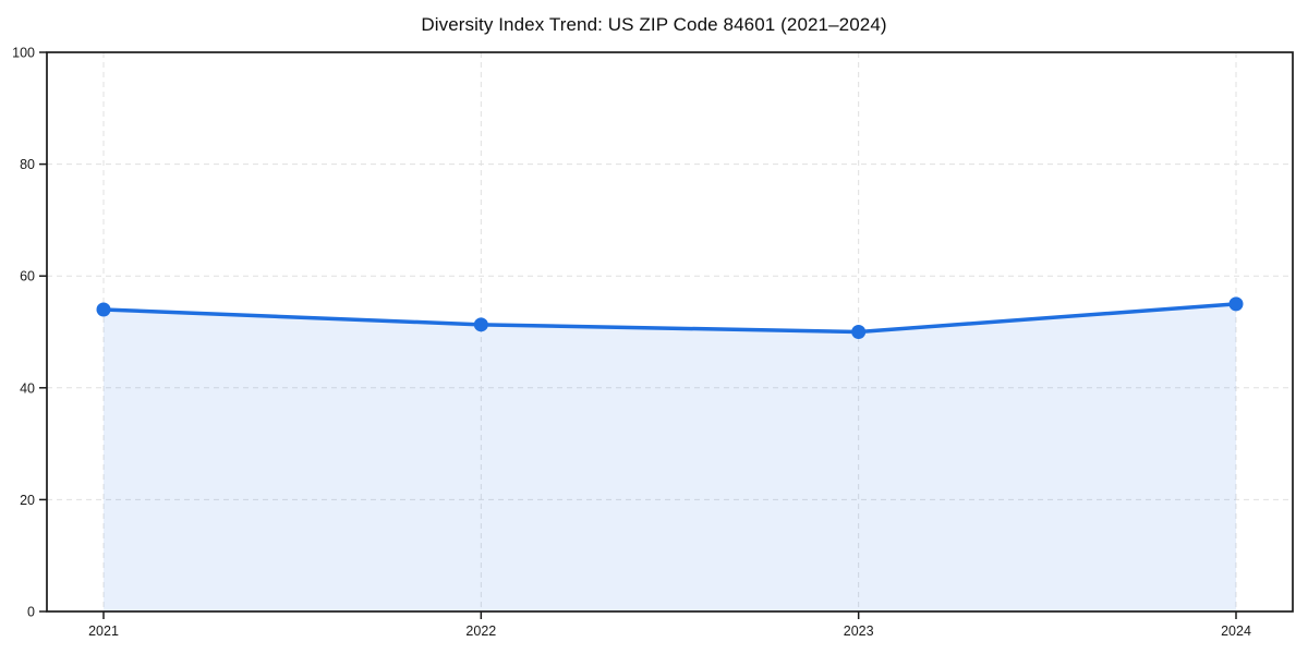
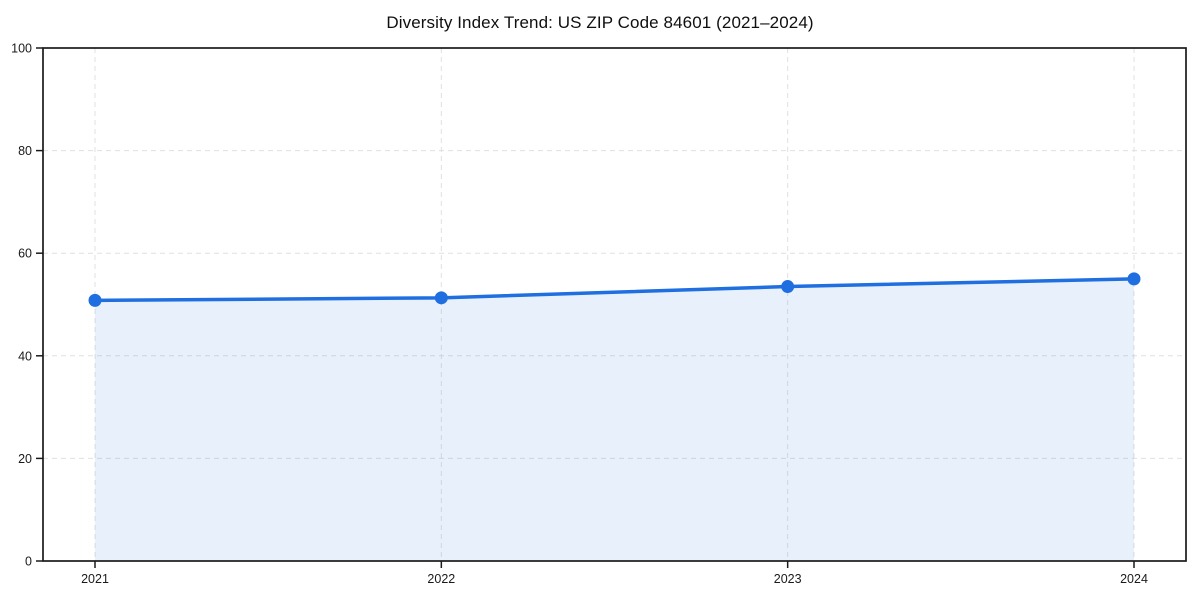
2021: 54 -> 51
2023: 50 -> 54
